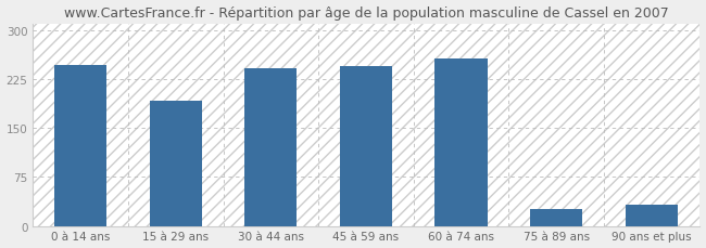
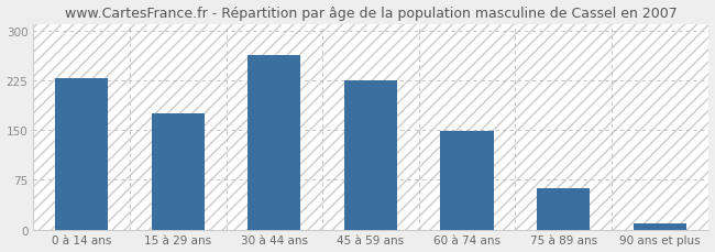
0 à 14 ans: 246 -> 228
15 à 29 ans: 192 -> 175
30 à 44 ans: 242 -> 263
45 à 59 ans: 244 -> 224
60 à 74 ans: 256 -> 149
75 à 89 ans: 26 -> 62
90 ans et plus: 32 -> 10
